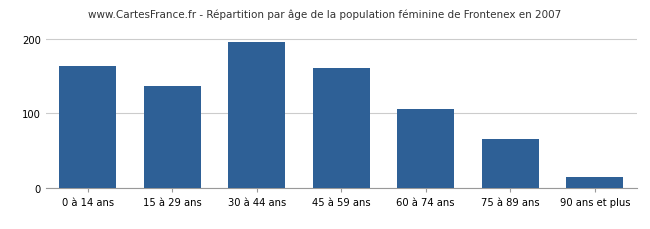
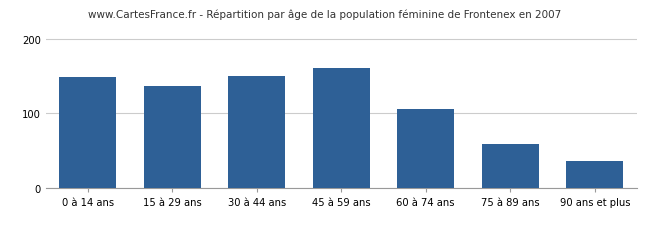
0 à 14 ans: 163 -> 148
30 à 44 ans: 196 -> 150
75 à 89 ans: 65 -> 58
90 ans et plus: 14 -> 36
